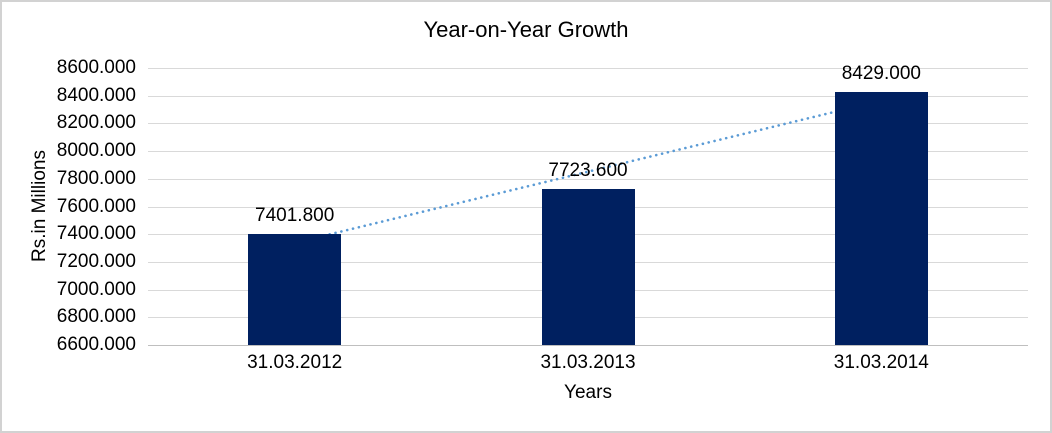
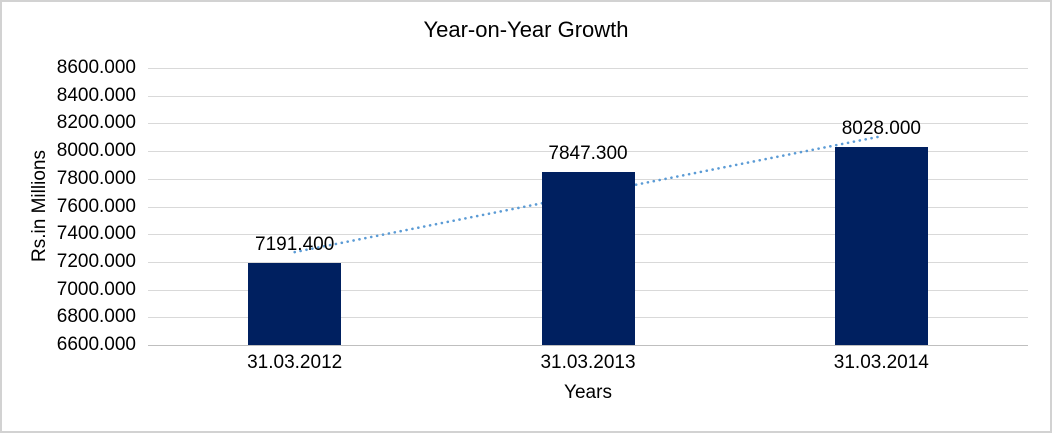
31.03.2012: 7401.800 -> 7191.400
31.03.2013: 7723.600 -> 7847.300
31.03.2014: 8429.000 -> 8028.000
